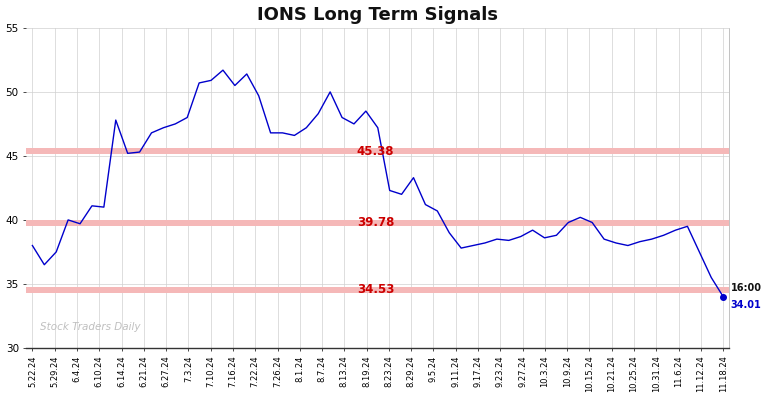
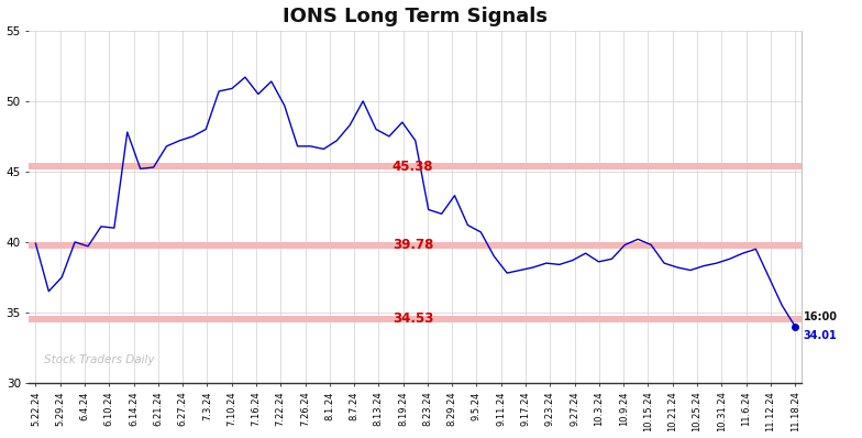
5.22.24: 38.0 -> 39.9
